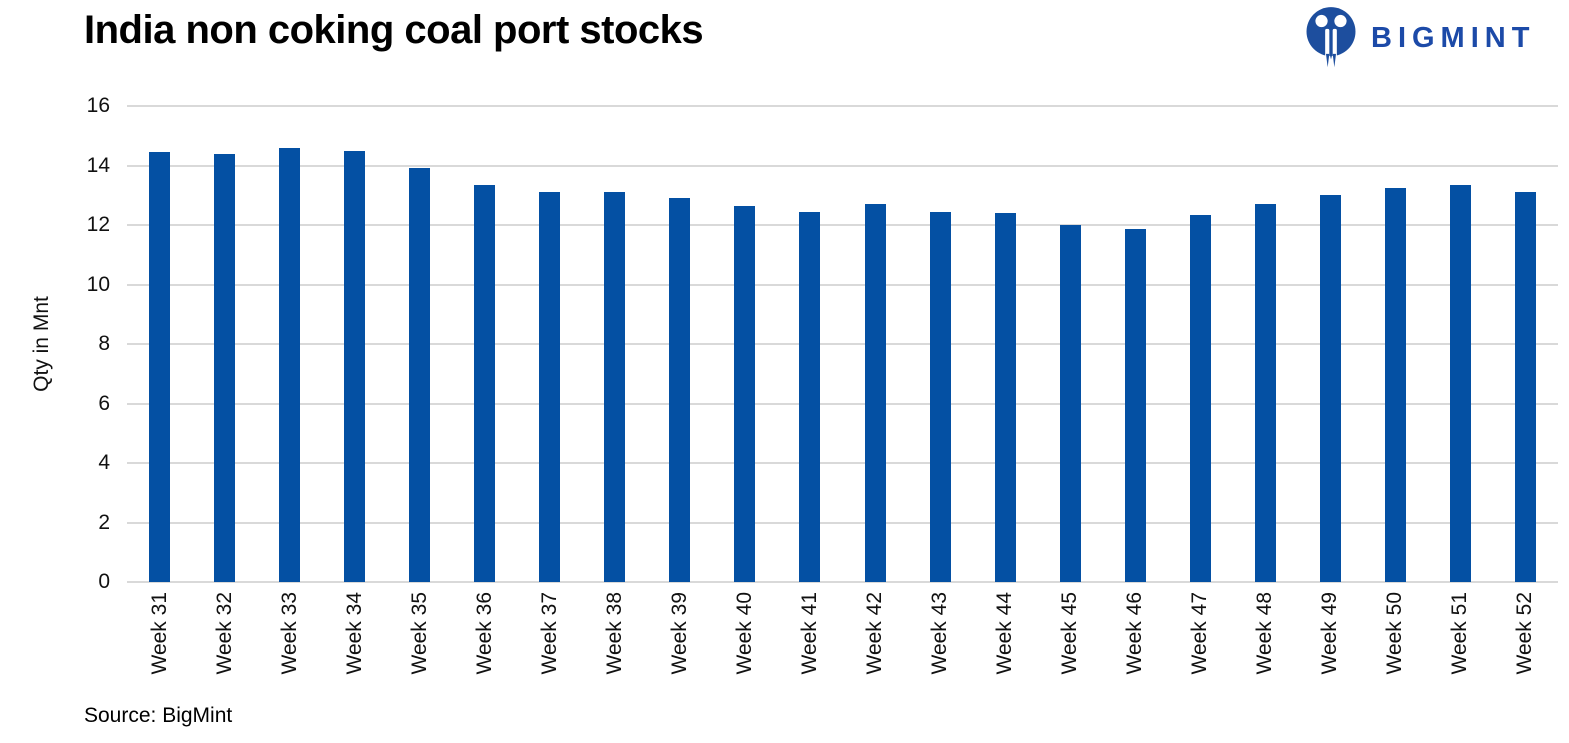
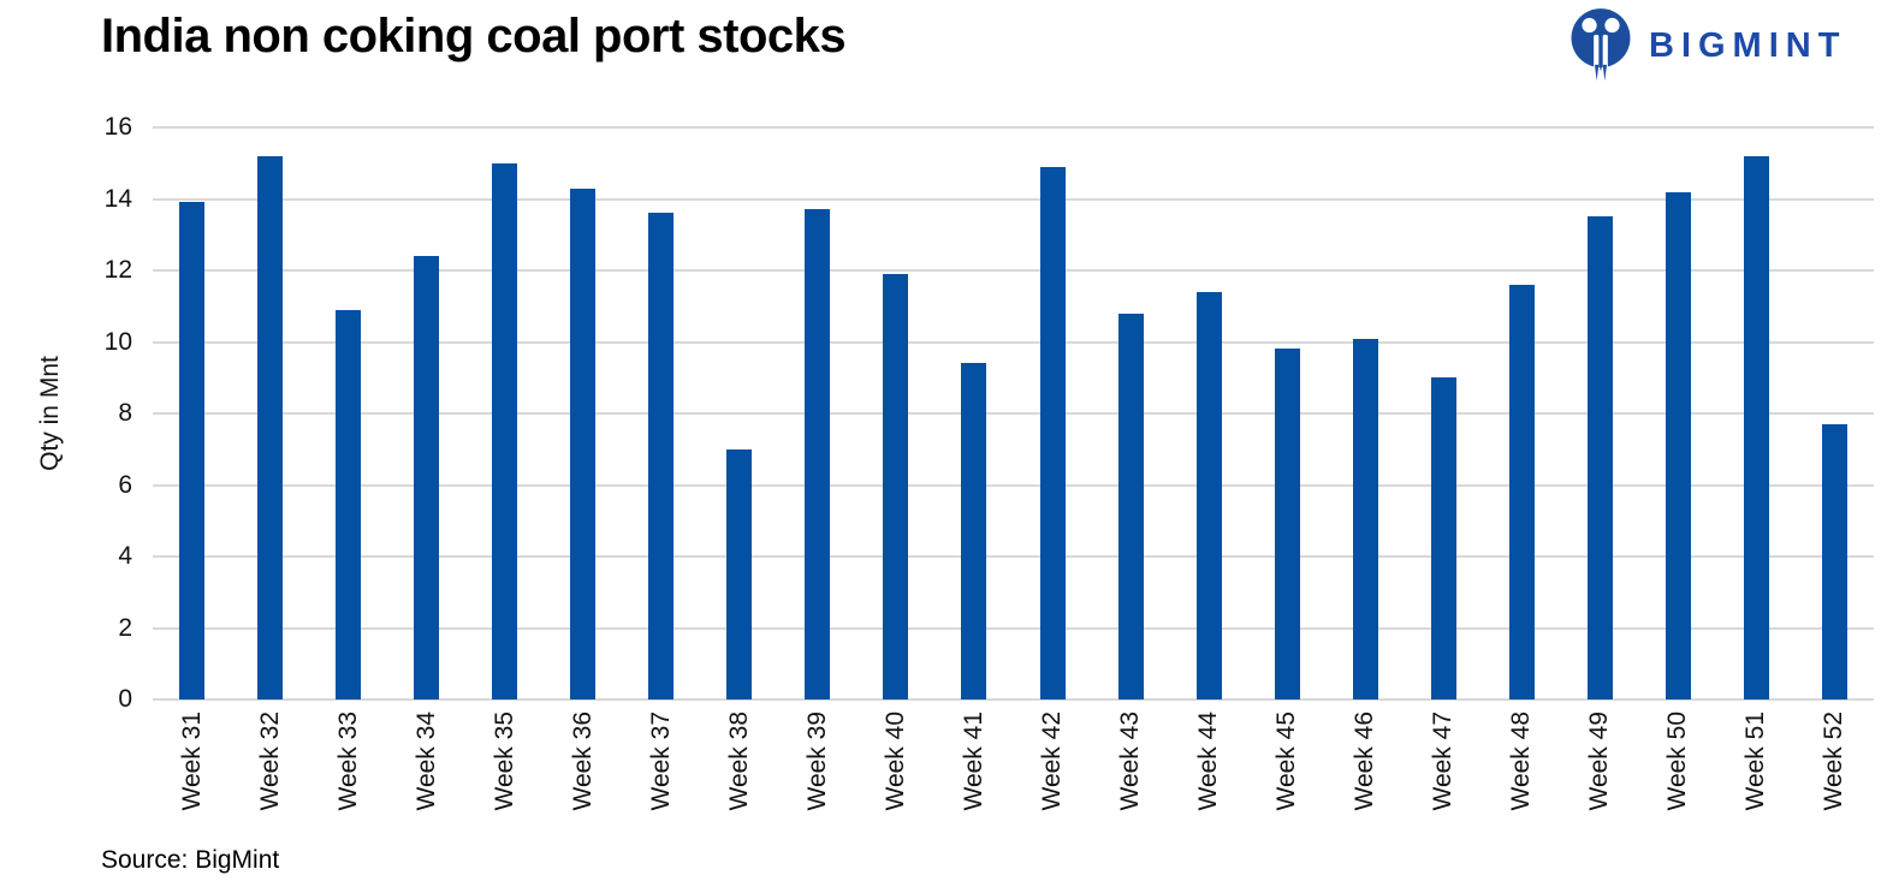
Week 31: 14.4 -> 13.9
Week 32: 14.4 -> 15.2
Week 33: 14.6 -> 10.9
Week 34: 14.5 -> 12.4
Week 35: 13.9 -> 15.0
Week 36: 13.3 -> 14.3
Week 37: 13.1 -> 13.6
Week 38: 13.1 -> 7.0
Week 39: 12.9 -> 13.7
Week 40: 12.7 -> 11.9
Week 41: 12.4 -> 9.4
Week 42: 12.7 -> 14.9
Week 43: 12.4 -> 10.8
Week 44: 12.4 -> 11.4
Week 45: 12.0 -> 9.8
Week 46: 11.8 -> 10.1
Week 47: 12.3 -> 9.0
Week 48: 12.7 -> 11.6
Week 49: 13.0 -> 13.5
Week 50: 13.2 -> 14.2
Week 51: 13.3 -> 15.2
Week 52: 13.1 -> 7.7
